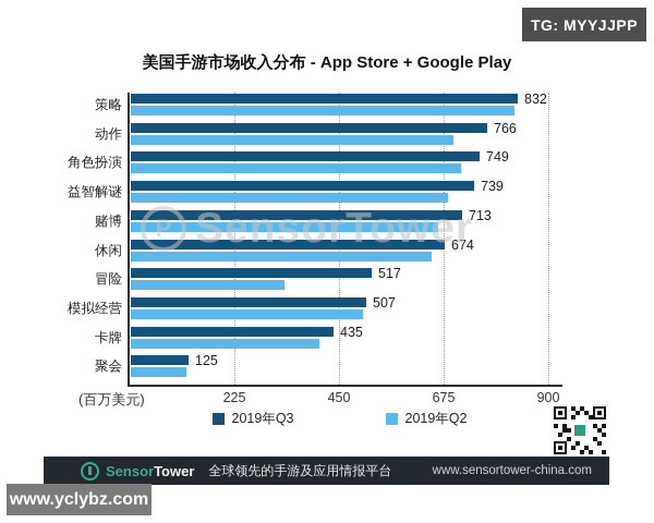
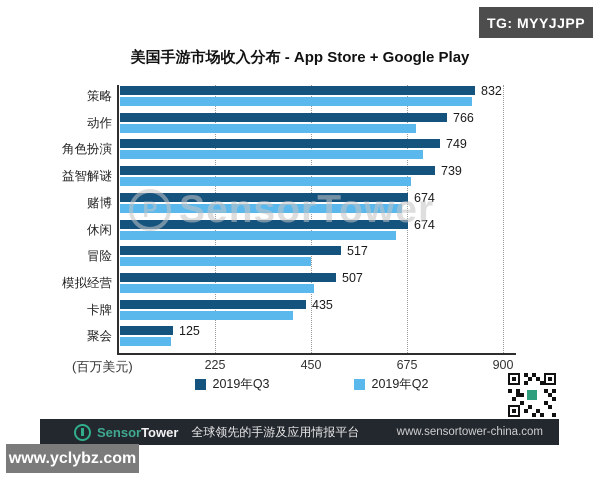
2019年Q3/赌博: 713 -> 674
2019年Q2/冒险: 330 -> 450
2019年Q2/模拟经营: 500 -> 460
